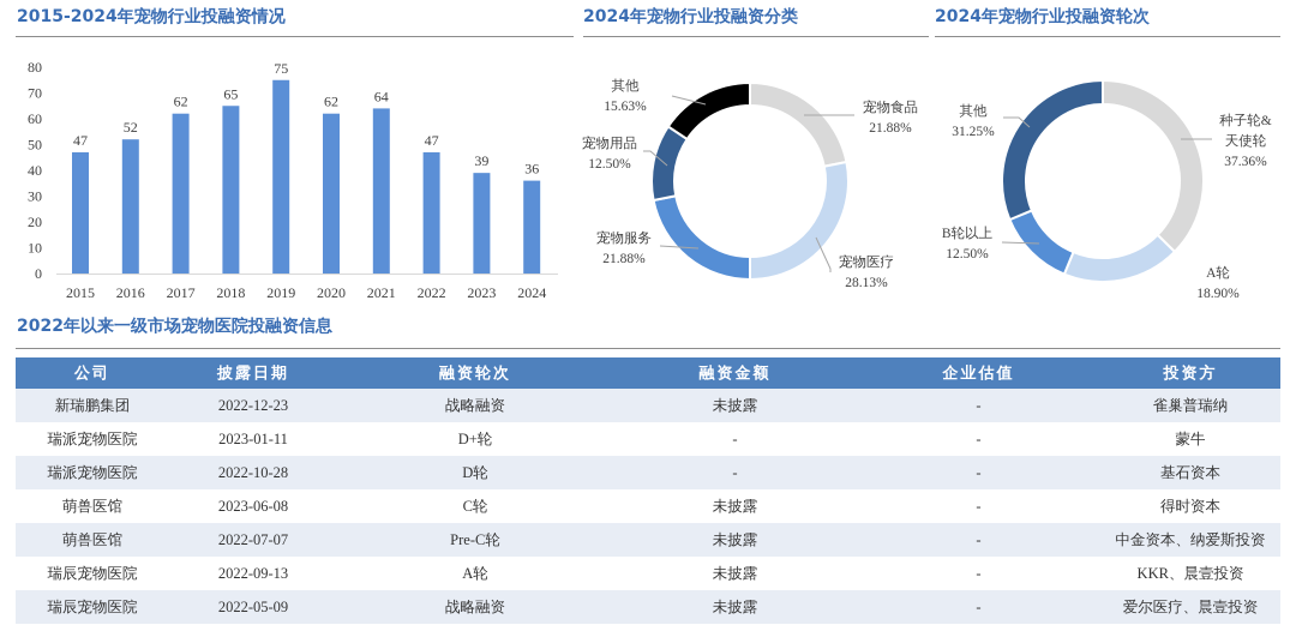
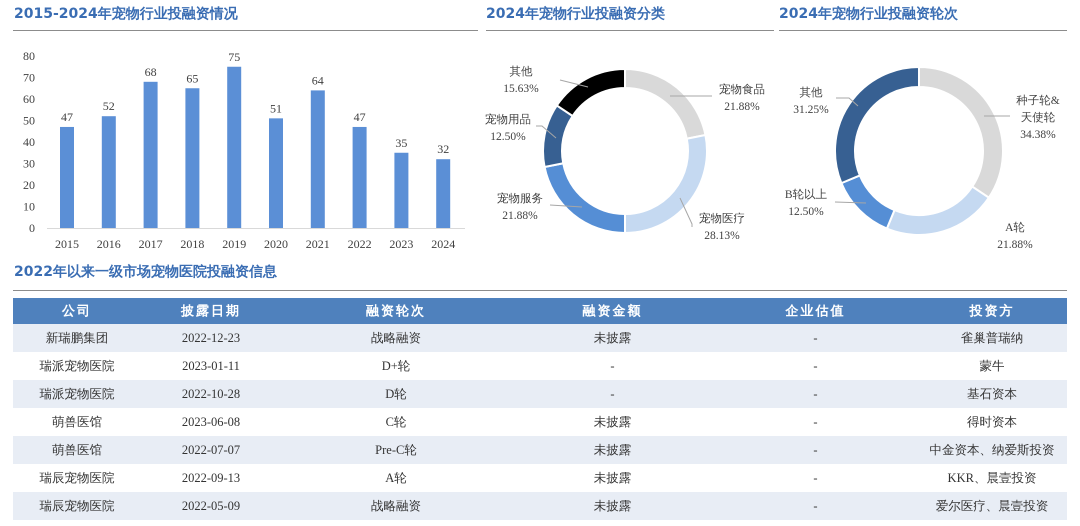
2015-2024年宠物行业投融资情况/2017: 62 -> 68
2015-2024年宠物行业投融资情况/2020: 62 -> 51
2015-2024年宠物行业投融资情况/2023: 39 -> 35
2015-2024年宠物行业投融资情况/2024: 36 -> 32
2024年宠物行业投融资轮次/种子轮&天使轮: 37.36% -> 34.38%
2024年宠物行业投融资轮次/A轮: 18.90% -> 21.88%
